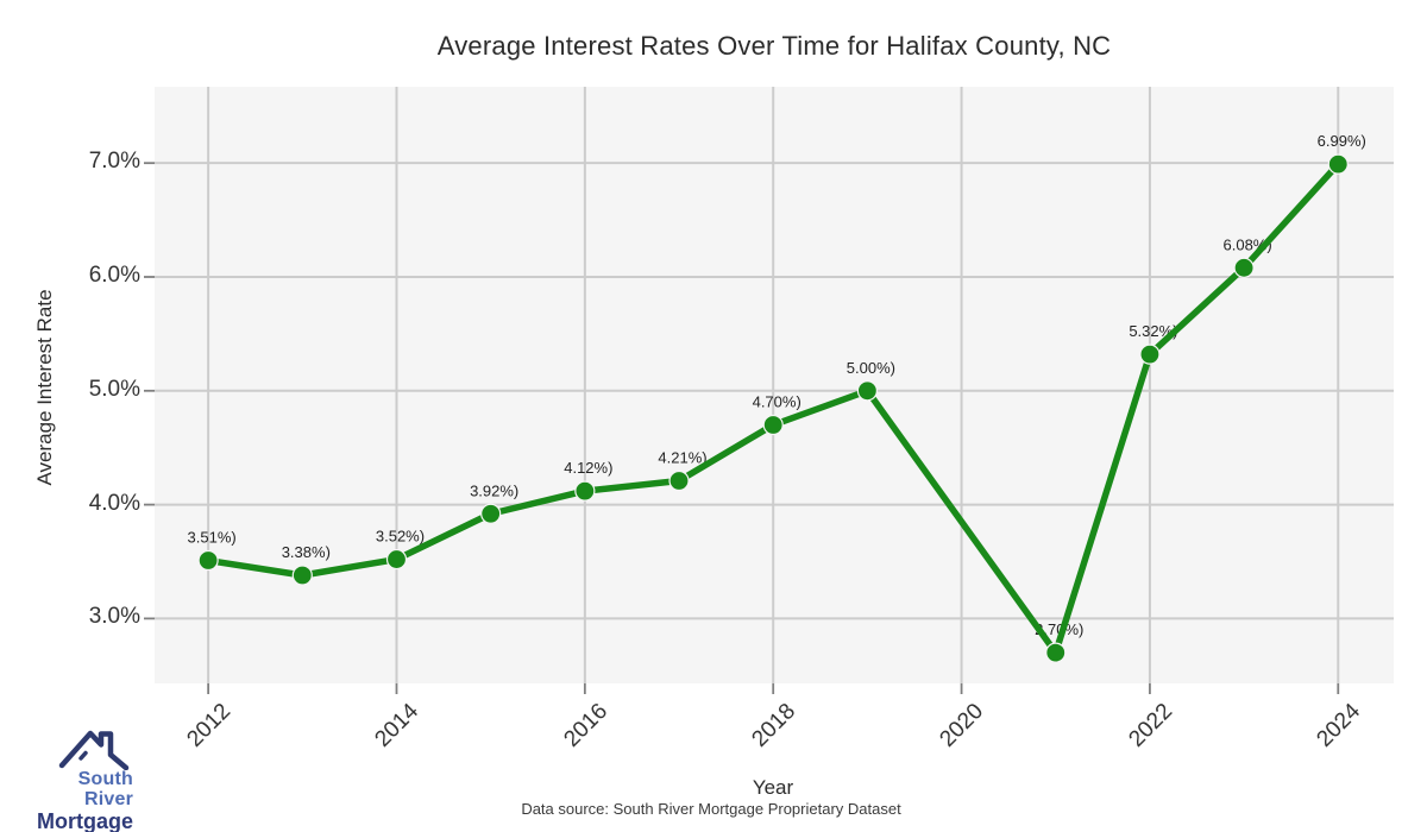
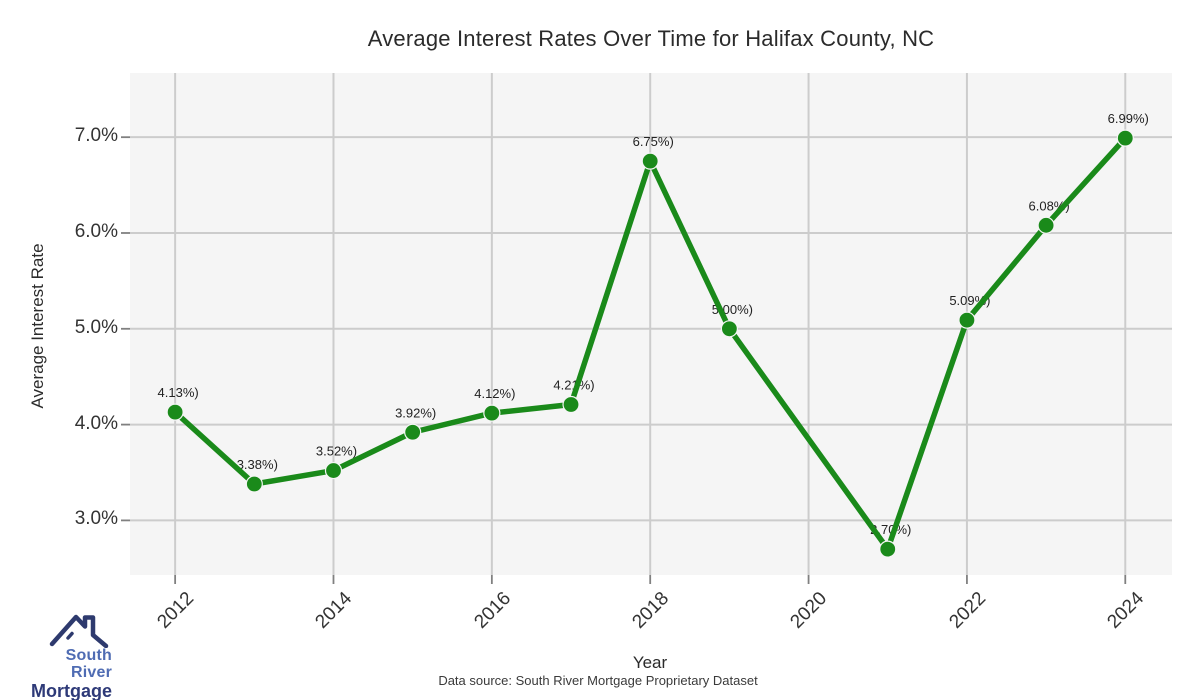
2012: 3.51% -> 4.13%
2018: 4.70% -> 6.75%
2022: 5.32% -> 5.09%
